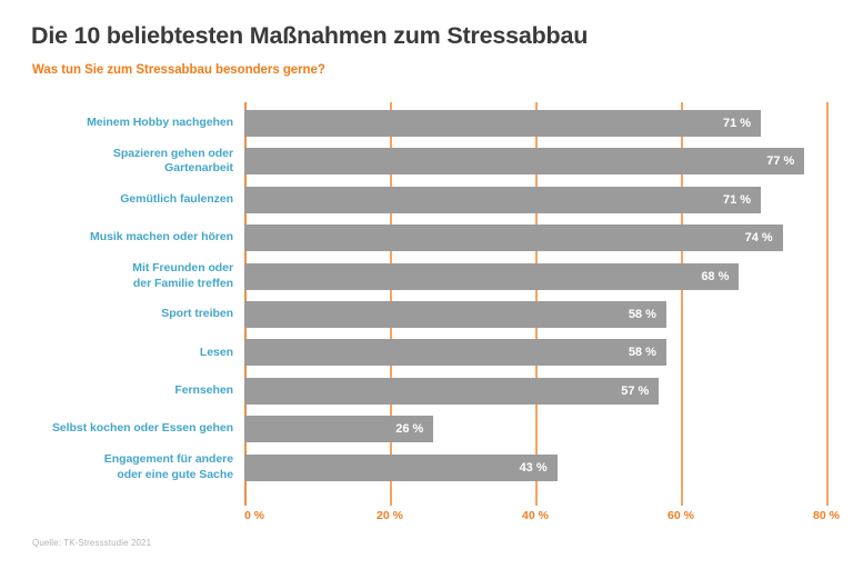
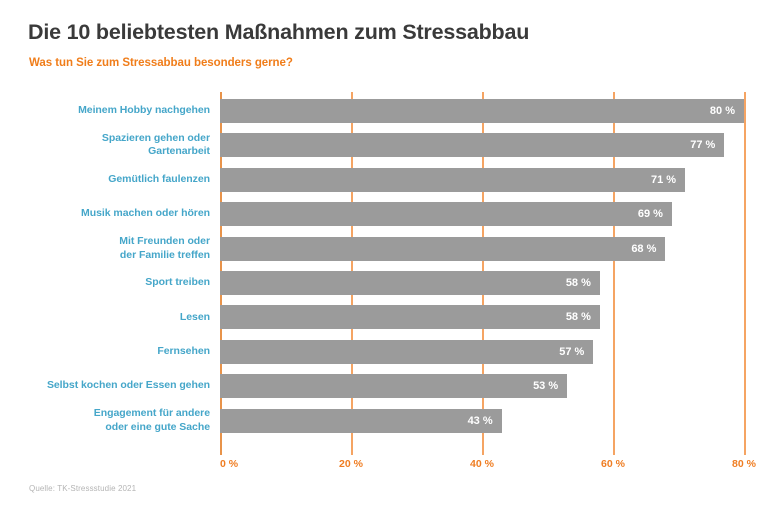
Meinem Hobby nachgehen: 71 -> 80
Musik machen oder hören: 74 -> 69
Selbst kochen oder Essen gehen: 26 -> 53
